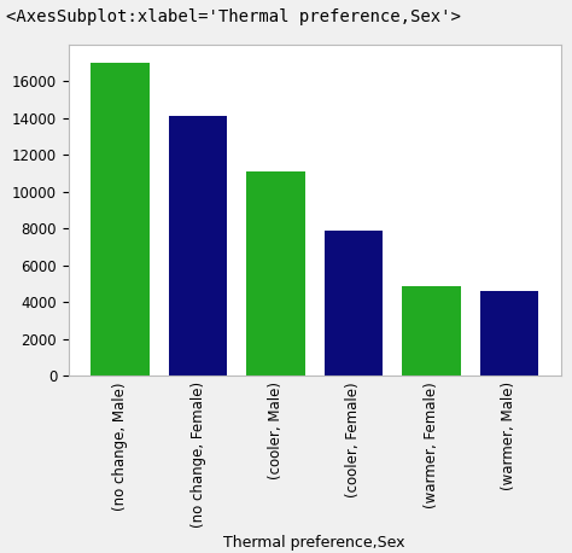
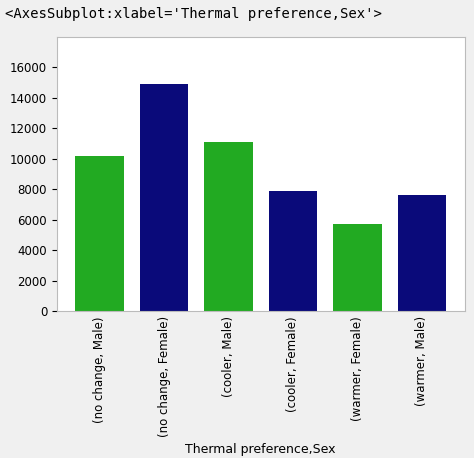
(no change, Male): 17000 -> 10200
(no change, Female): 14100 -> 14900
(warmer, Female): 4900 -> 5700
(warmer, Male): 4600 -> 7600
